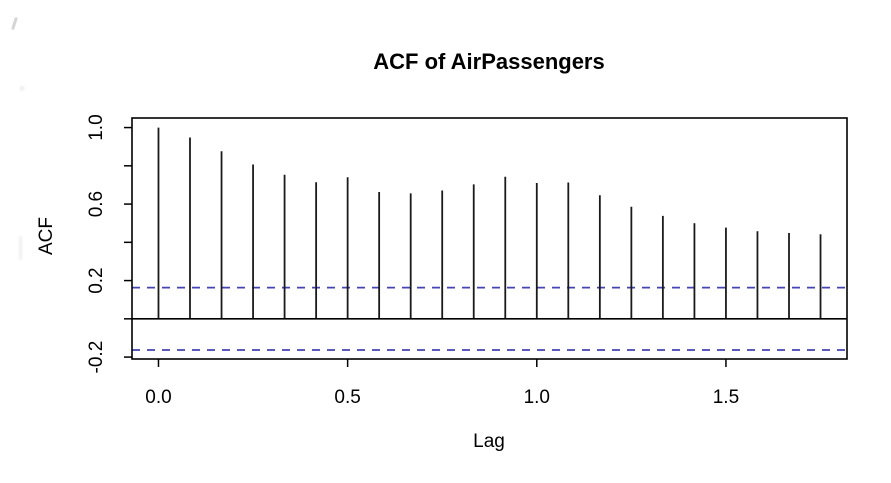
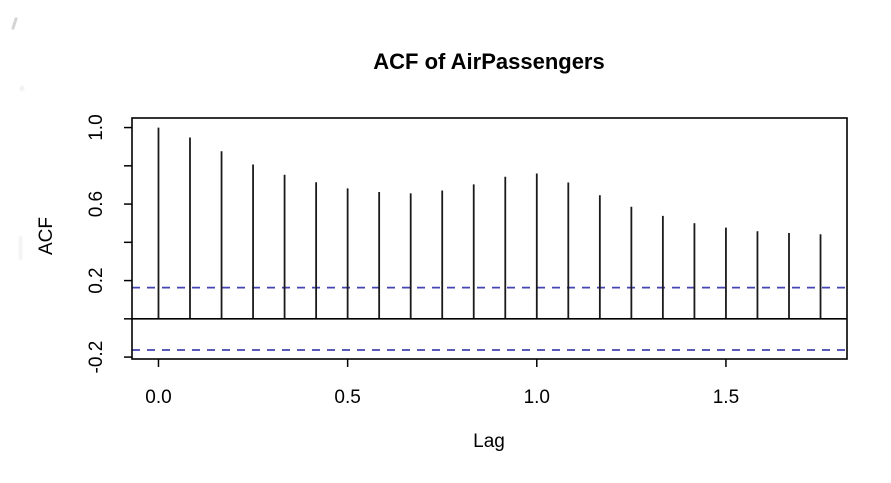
0.5: 0.74 -> 0.68
1.0: 0.71 -> 0.76
